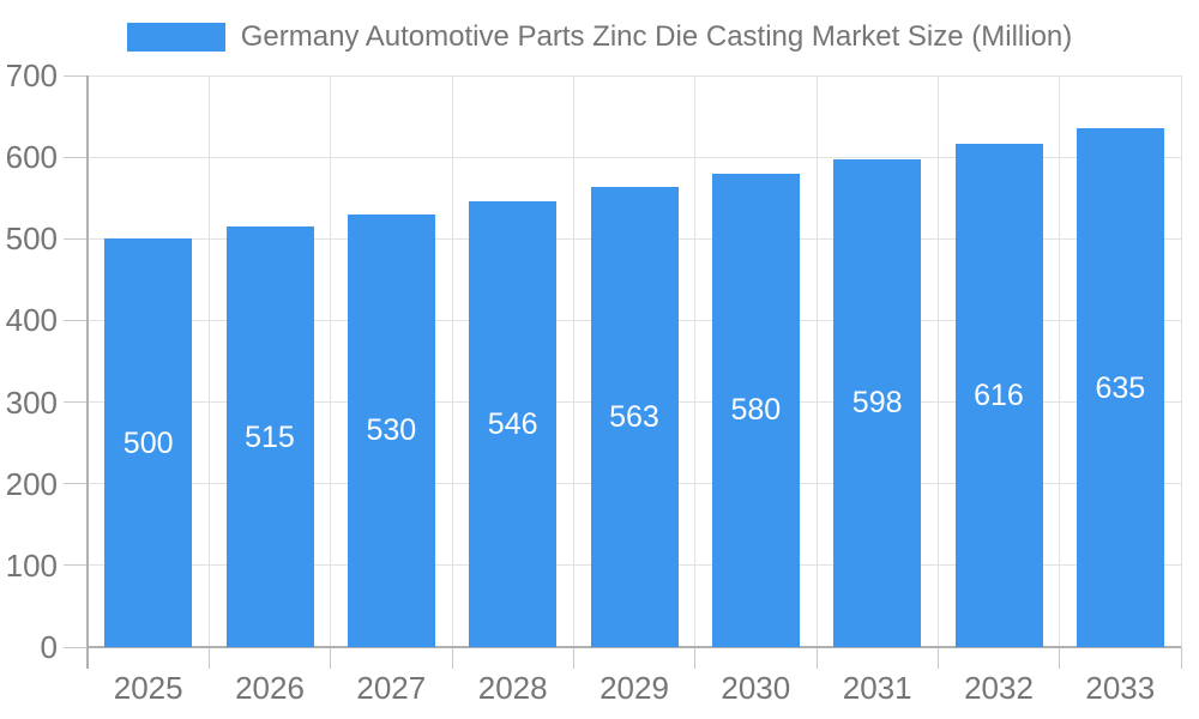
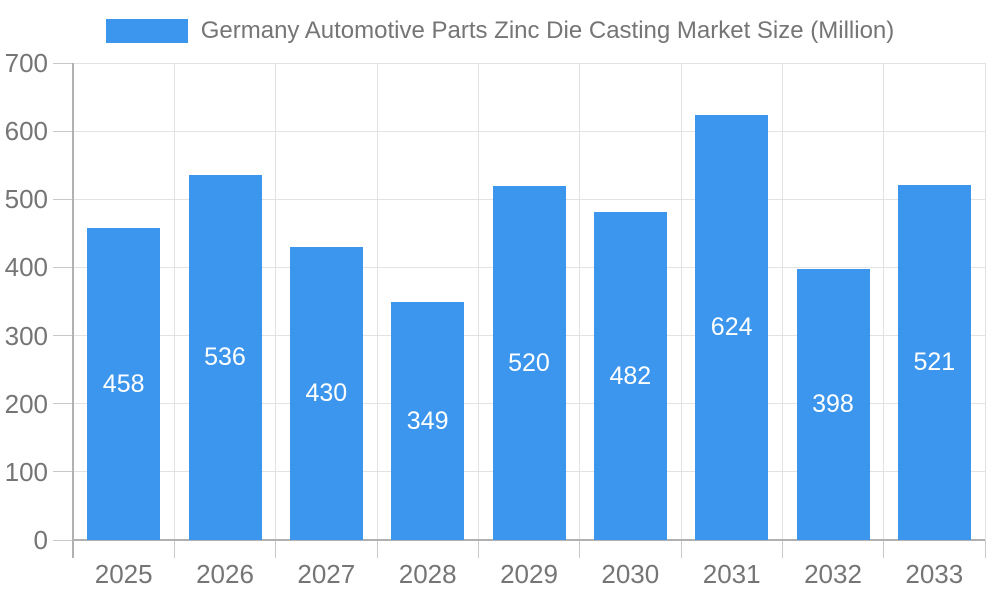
2025: 500 -> 458
2026: 515 -> 536
2027: 530 -> 430
2028: 546 -> 349
2029: 563 -> 520
2030: 580 -> 482
2031: 598 -> 624
2032: 616 -> 398
2033: 635 -> 521
